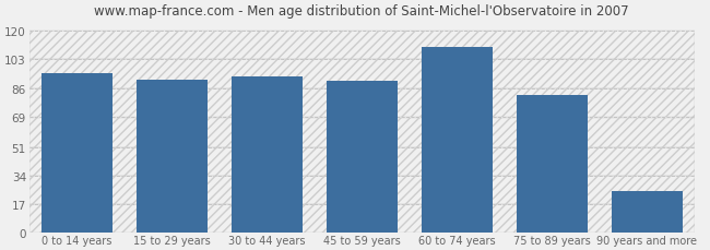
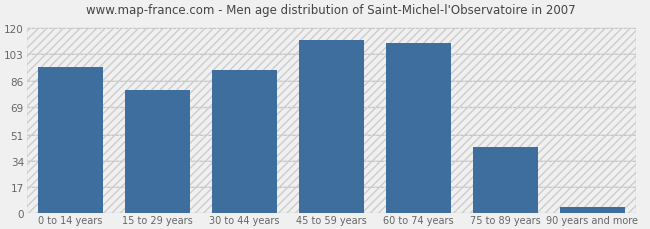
15 to 29 years: 91 -> 80
45 to 59 years: 90 -> 112
75 to 89 years: 82 -> 43
90 years and more: 25 -> 4
